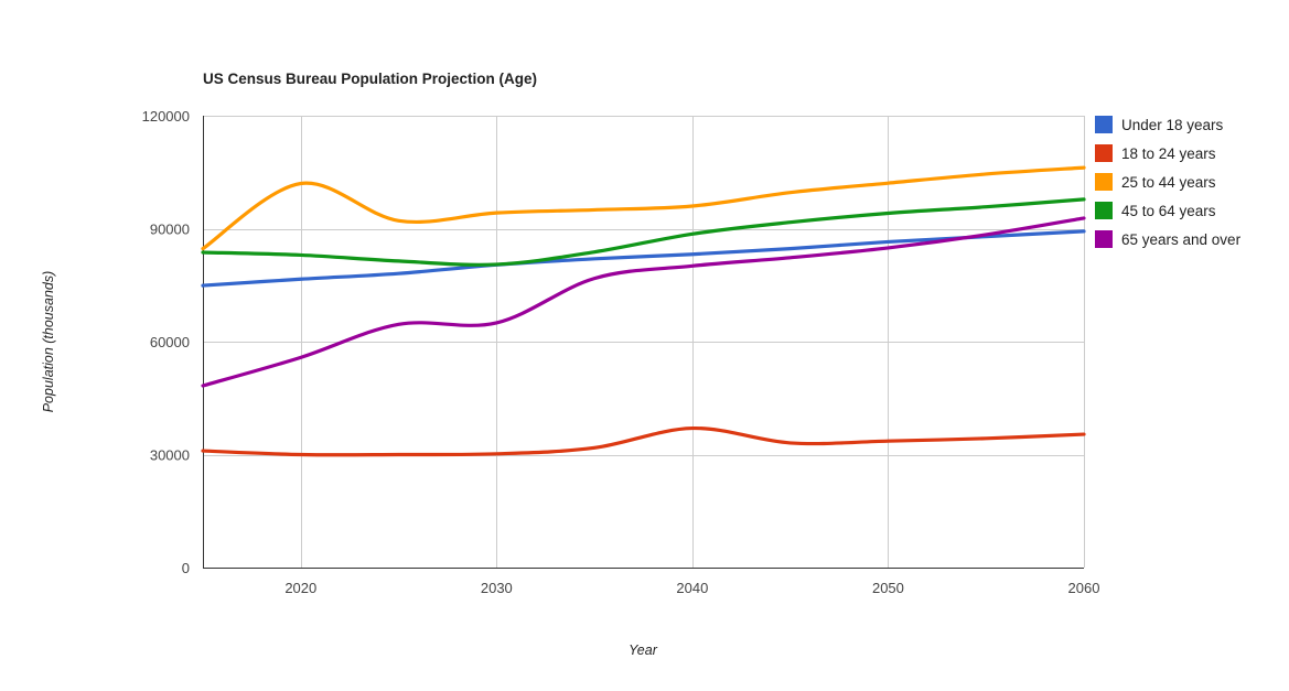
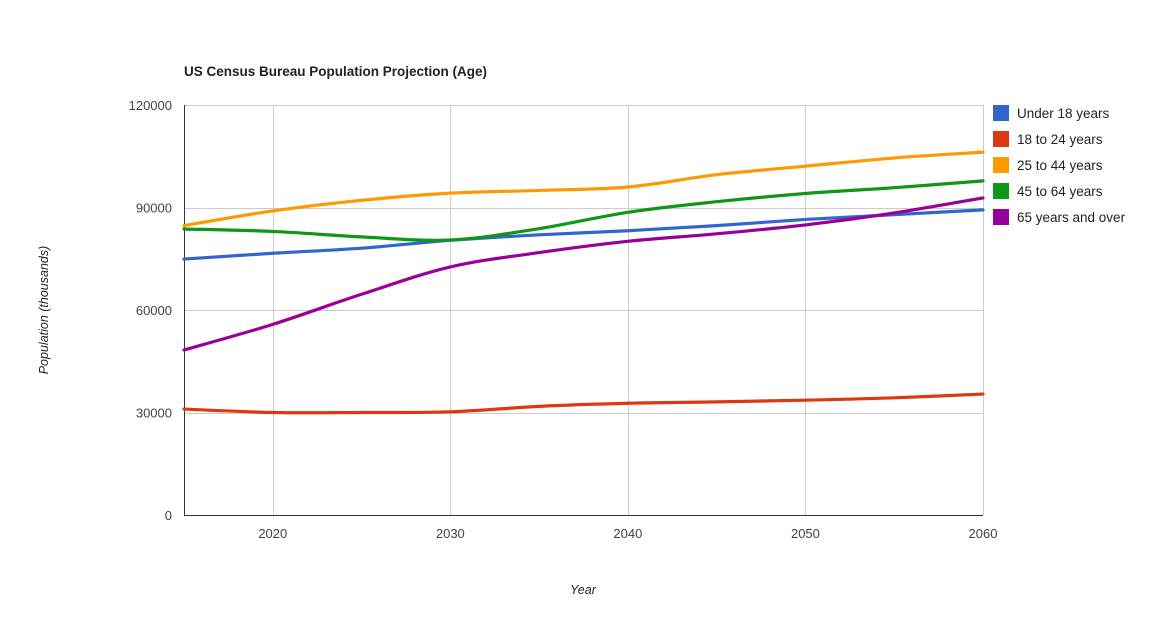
25 to 44 years/2020: 102000 -> 89000
65 years and over/2030: 65000 -> 73000
18 to 24 years/2040: 37000 -> 33000
